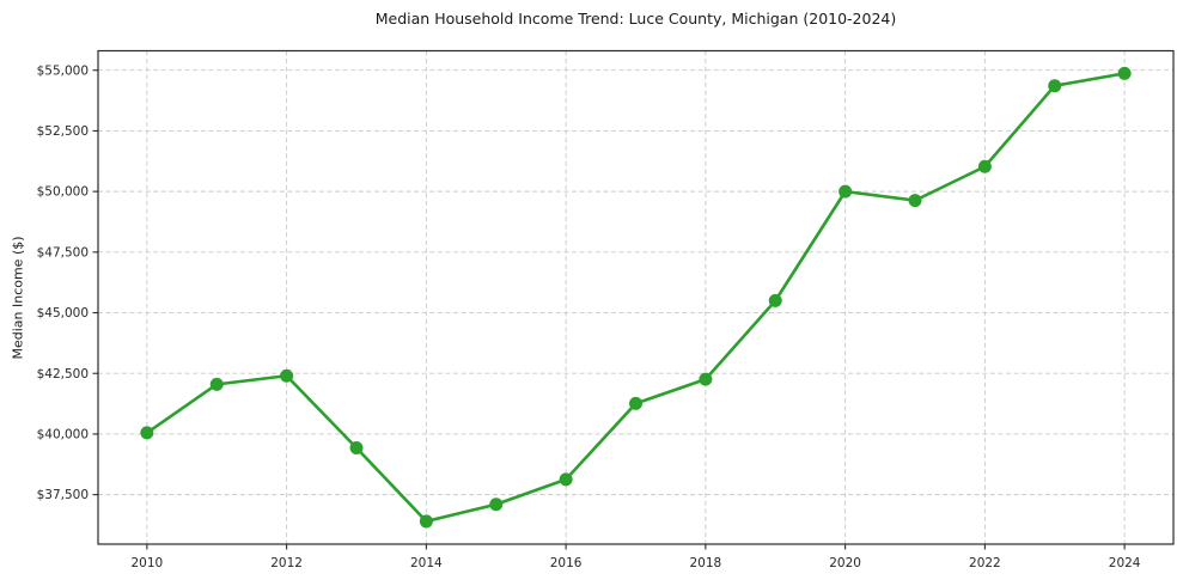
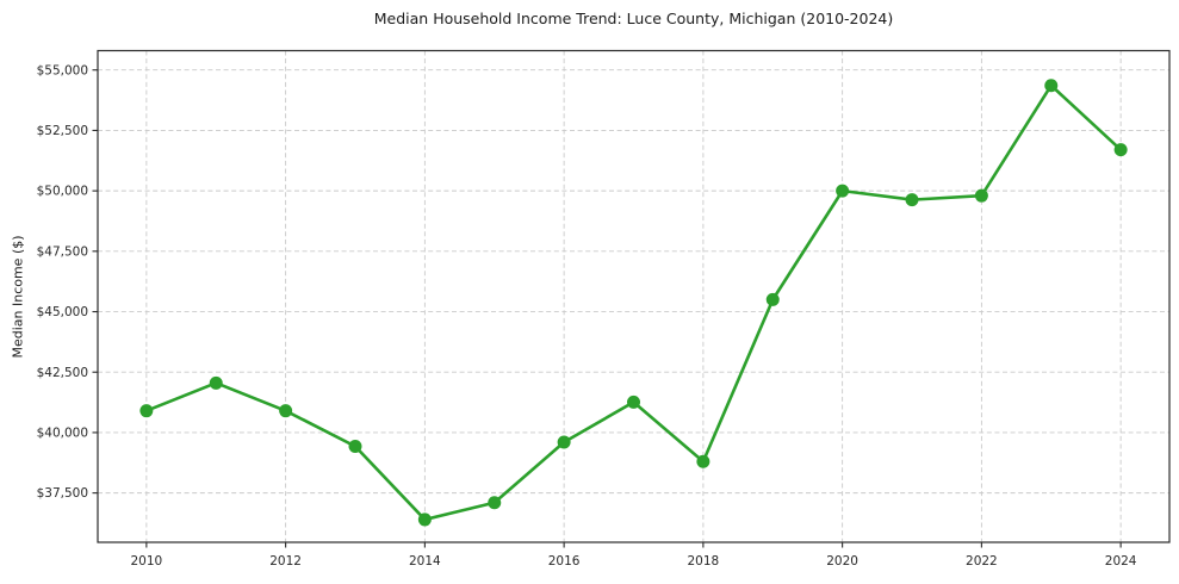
2010: $40000 -> $40900
2012: $42400 -> $40900
2016: $38100 -> $39600
2018: $42300 -> $38800
2022: $51000 -> $49800
2024: $54900 -> $51700
